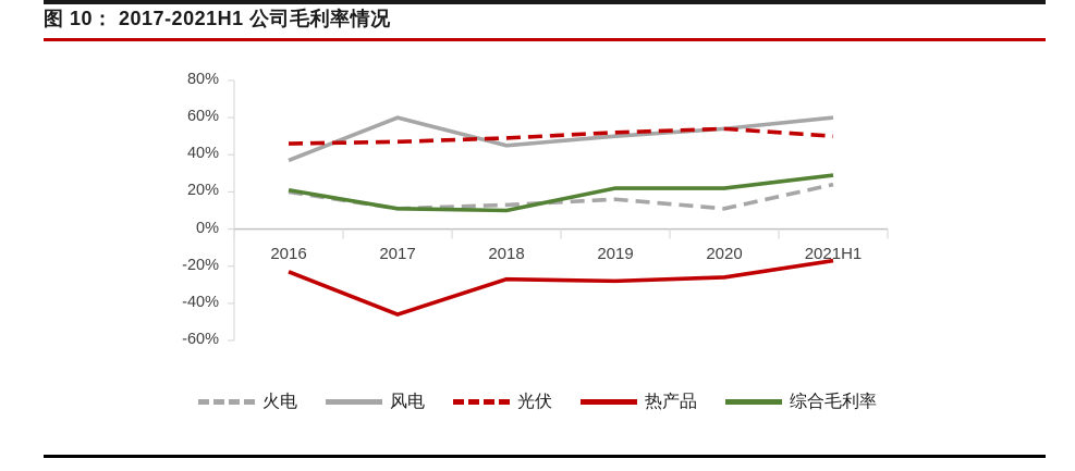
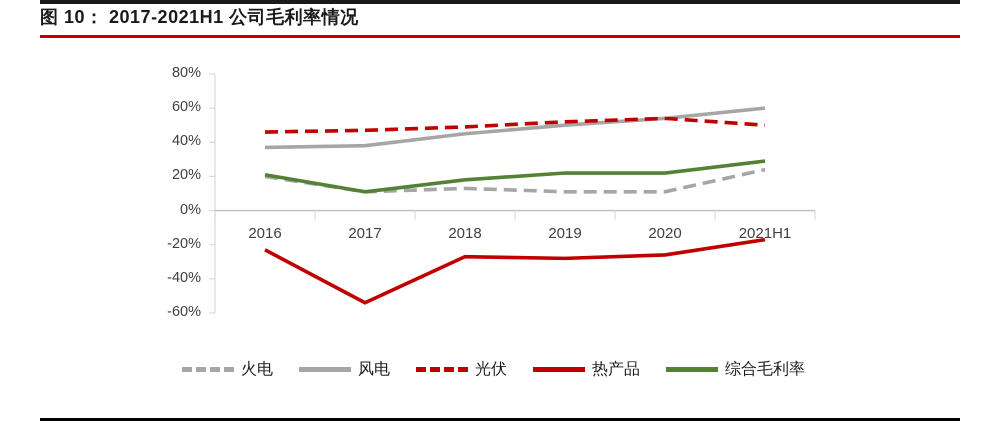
风电/2017: 60% -> 38%
热产品/2017: -46% -> -54%
综合毛利率/2018: 10% -> 18%
火电/2019: 16% -> 11%
